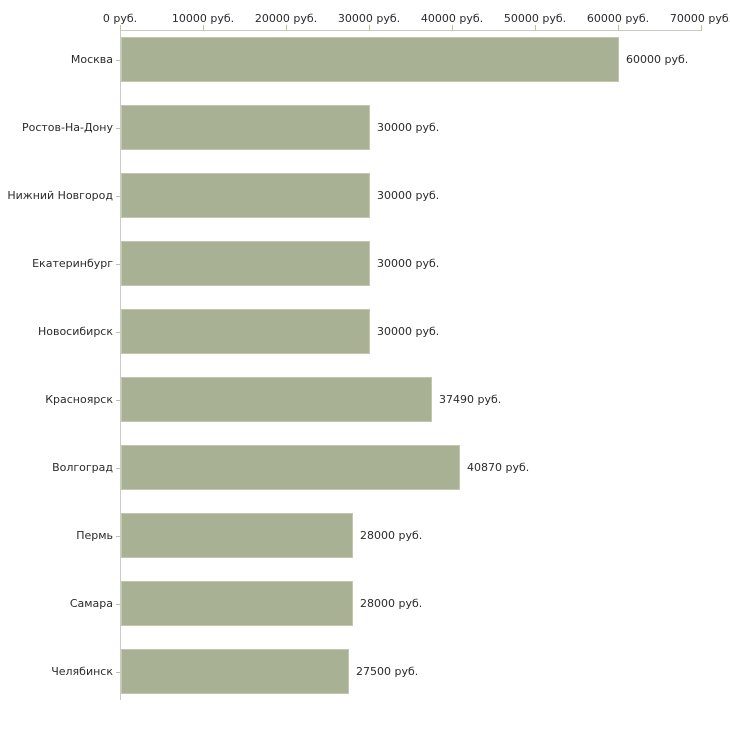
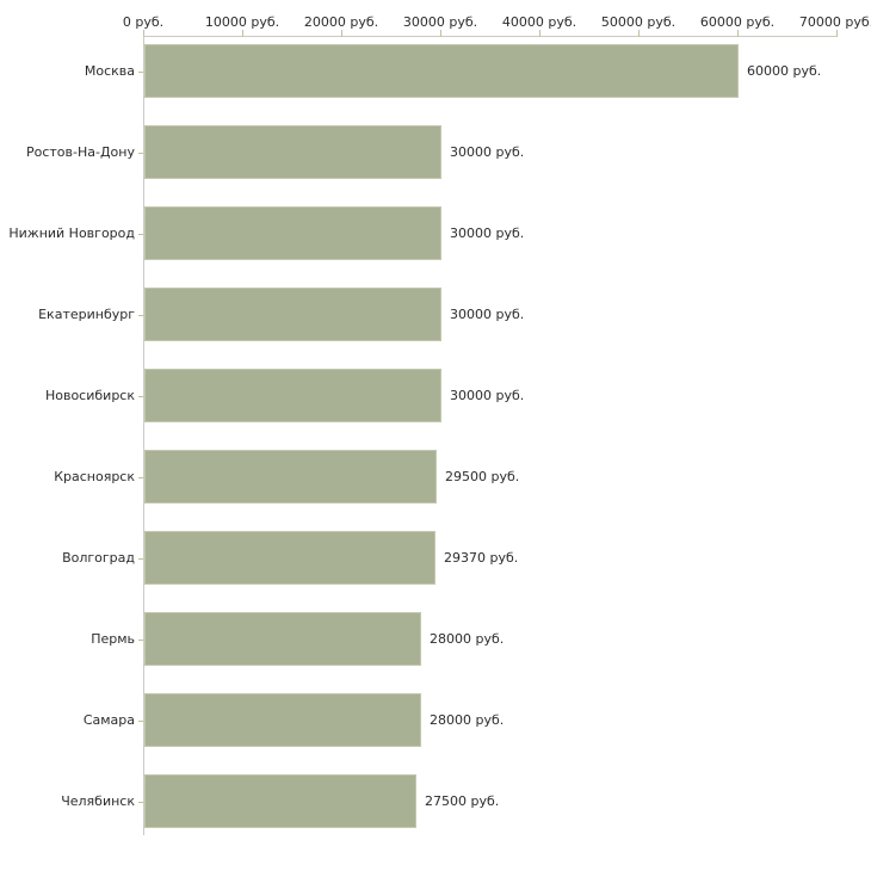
Красноярск: 37490 -> 29500
Волгоград: 40870 -> 29370
